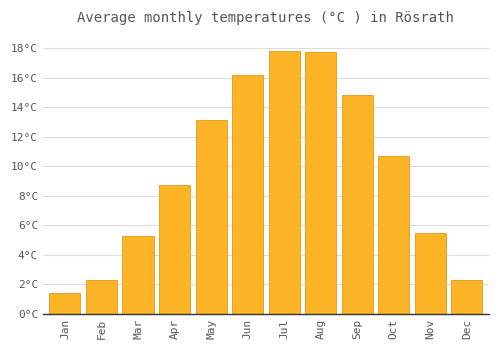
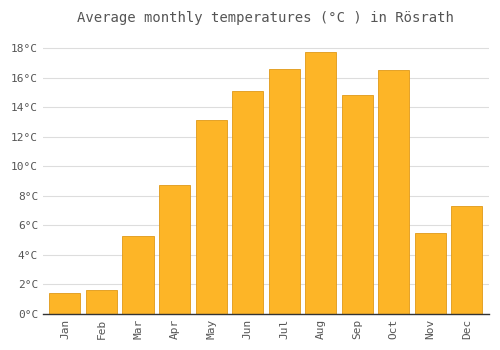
Feb: 2.3°C -> 1.6°C
Jun: 16.2°C -> 15.1°C
Jul: 17.8°C -> 16.6°C
Oct: 10.7°C -> 16.5°C
Dec: 2.3°C -> 7.3°C
